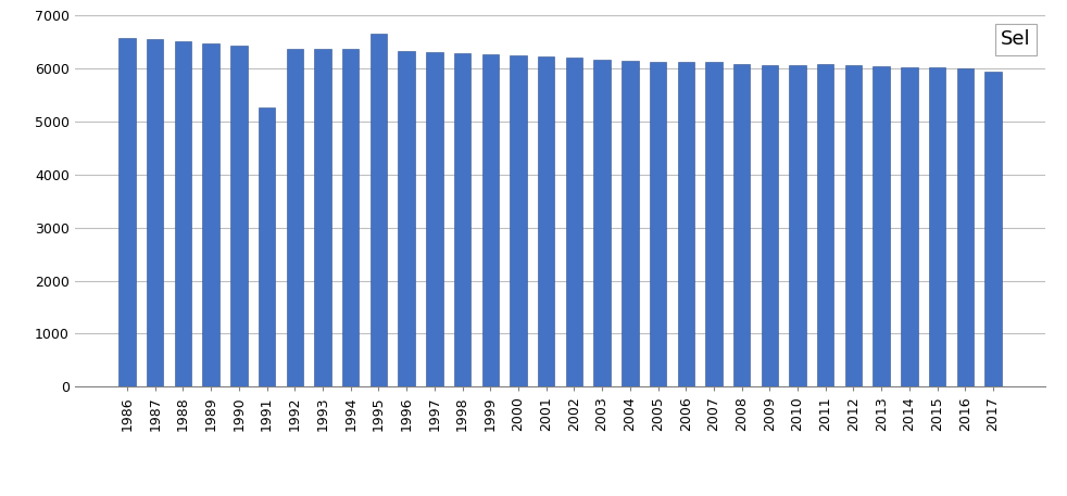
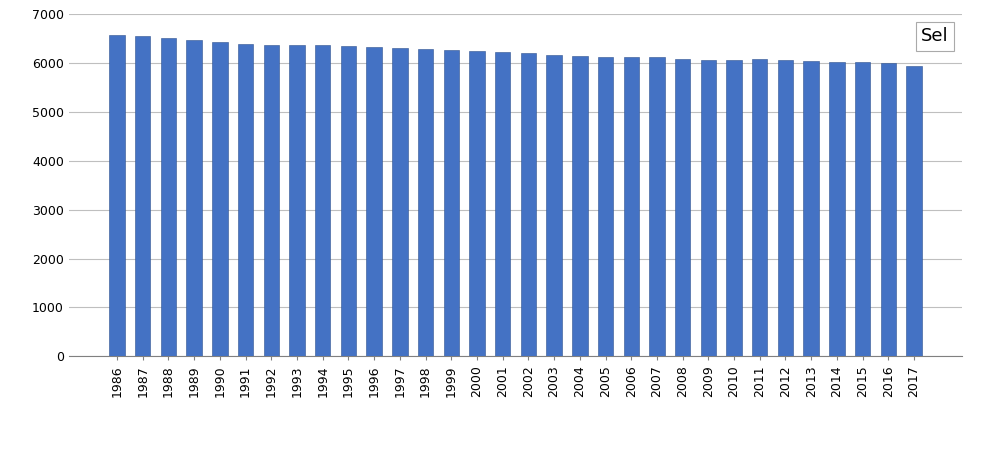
1991: 5250 -> 6390
1995: 6650 -> 6340
